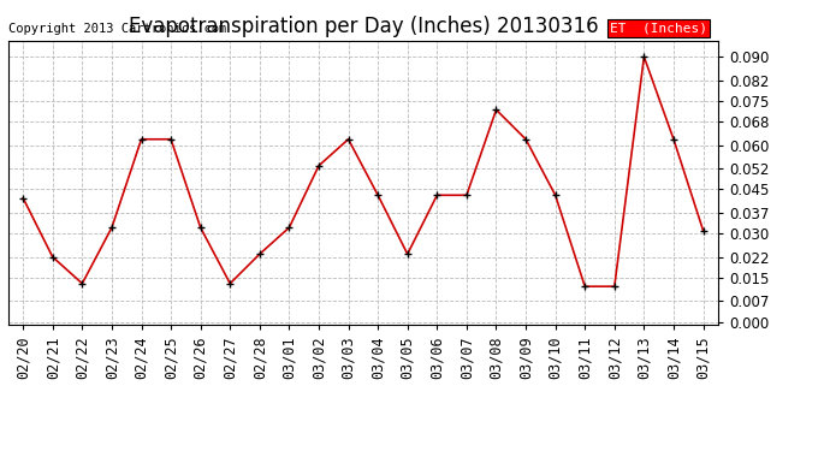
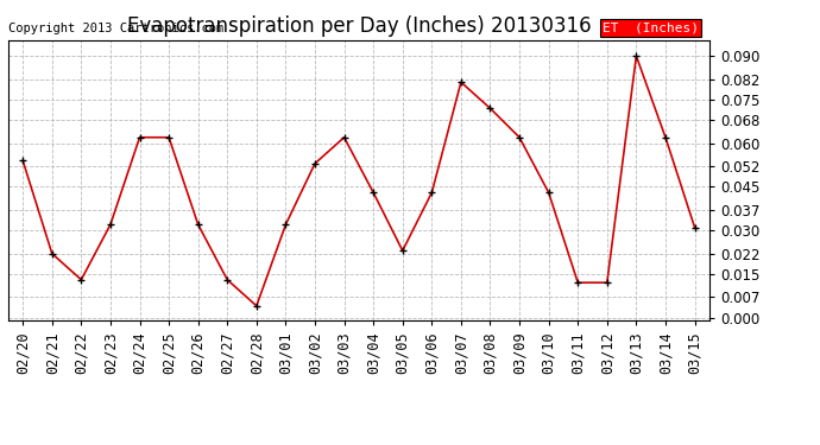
02/20: 0.042 -> 0.054
02/28: 0.023 -> 0.004
03/07: 0.043 -> 0.081
